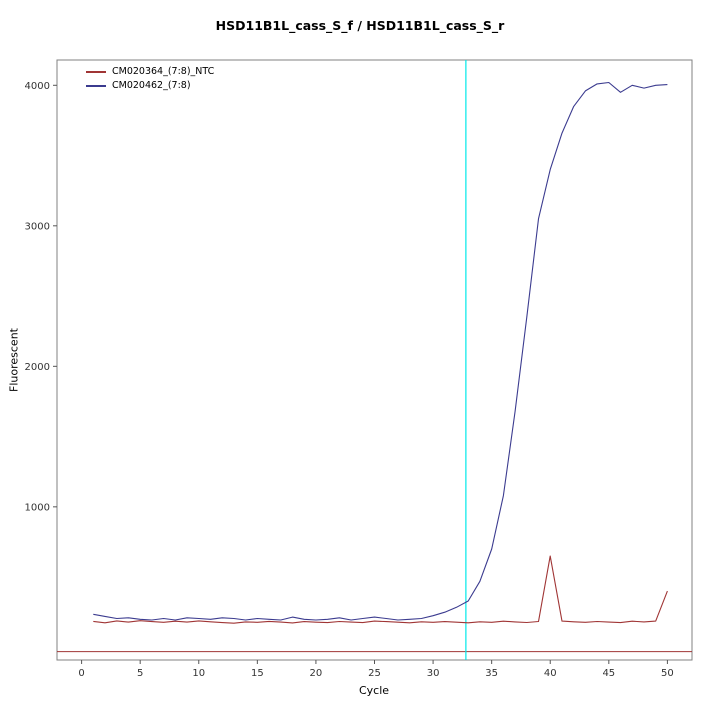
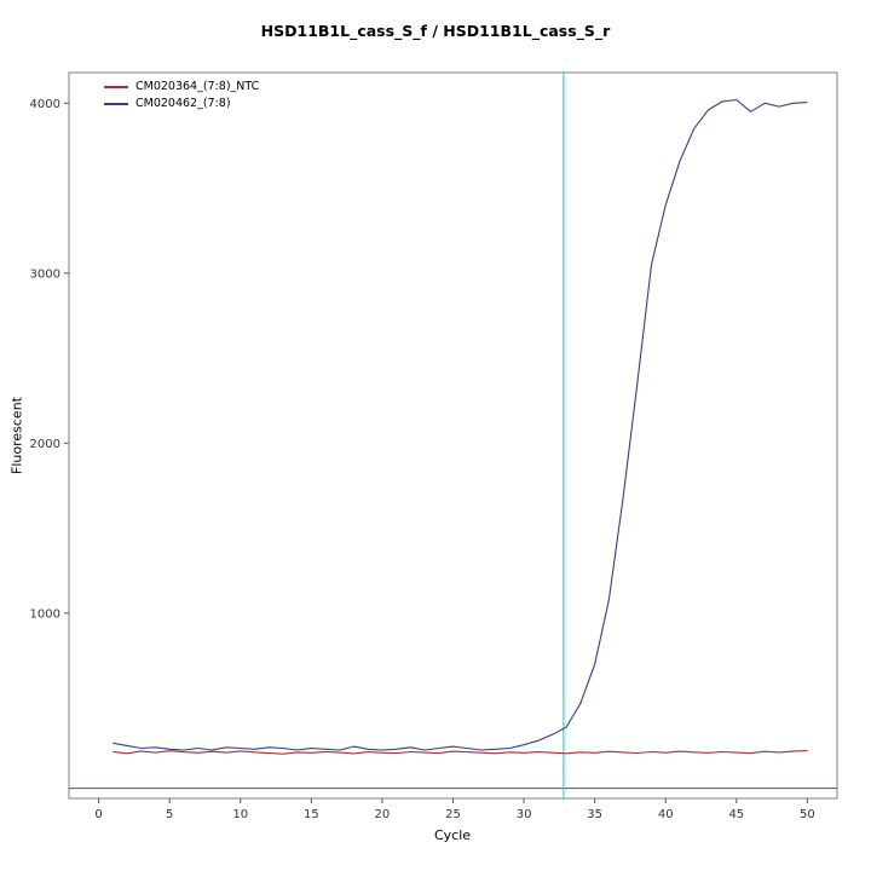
CM020364_(7:8)_NTC/40: 650 -> 180
CM020364_(7:8)_NTC/50: 400 -> 190
